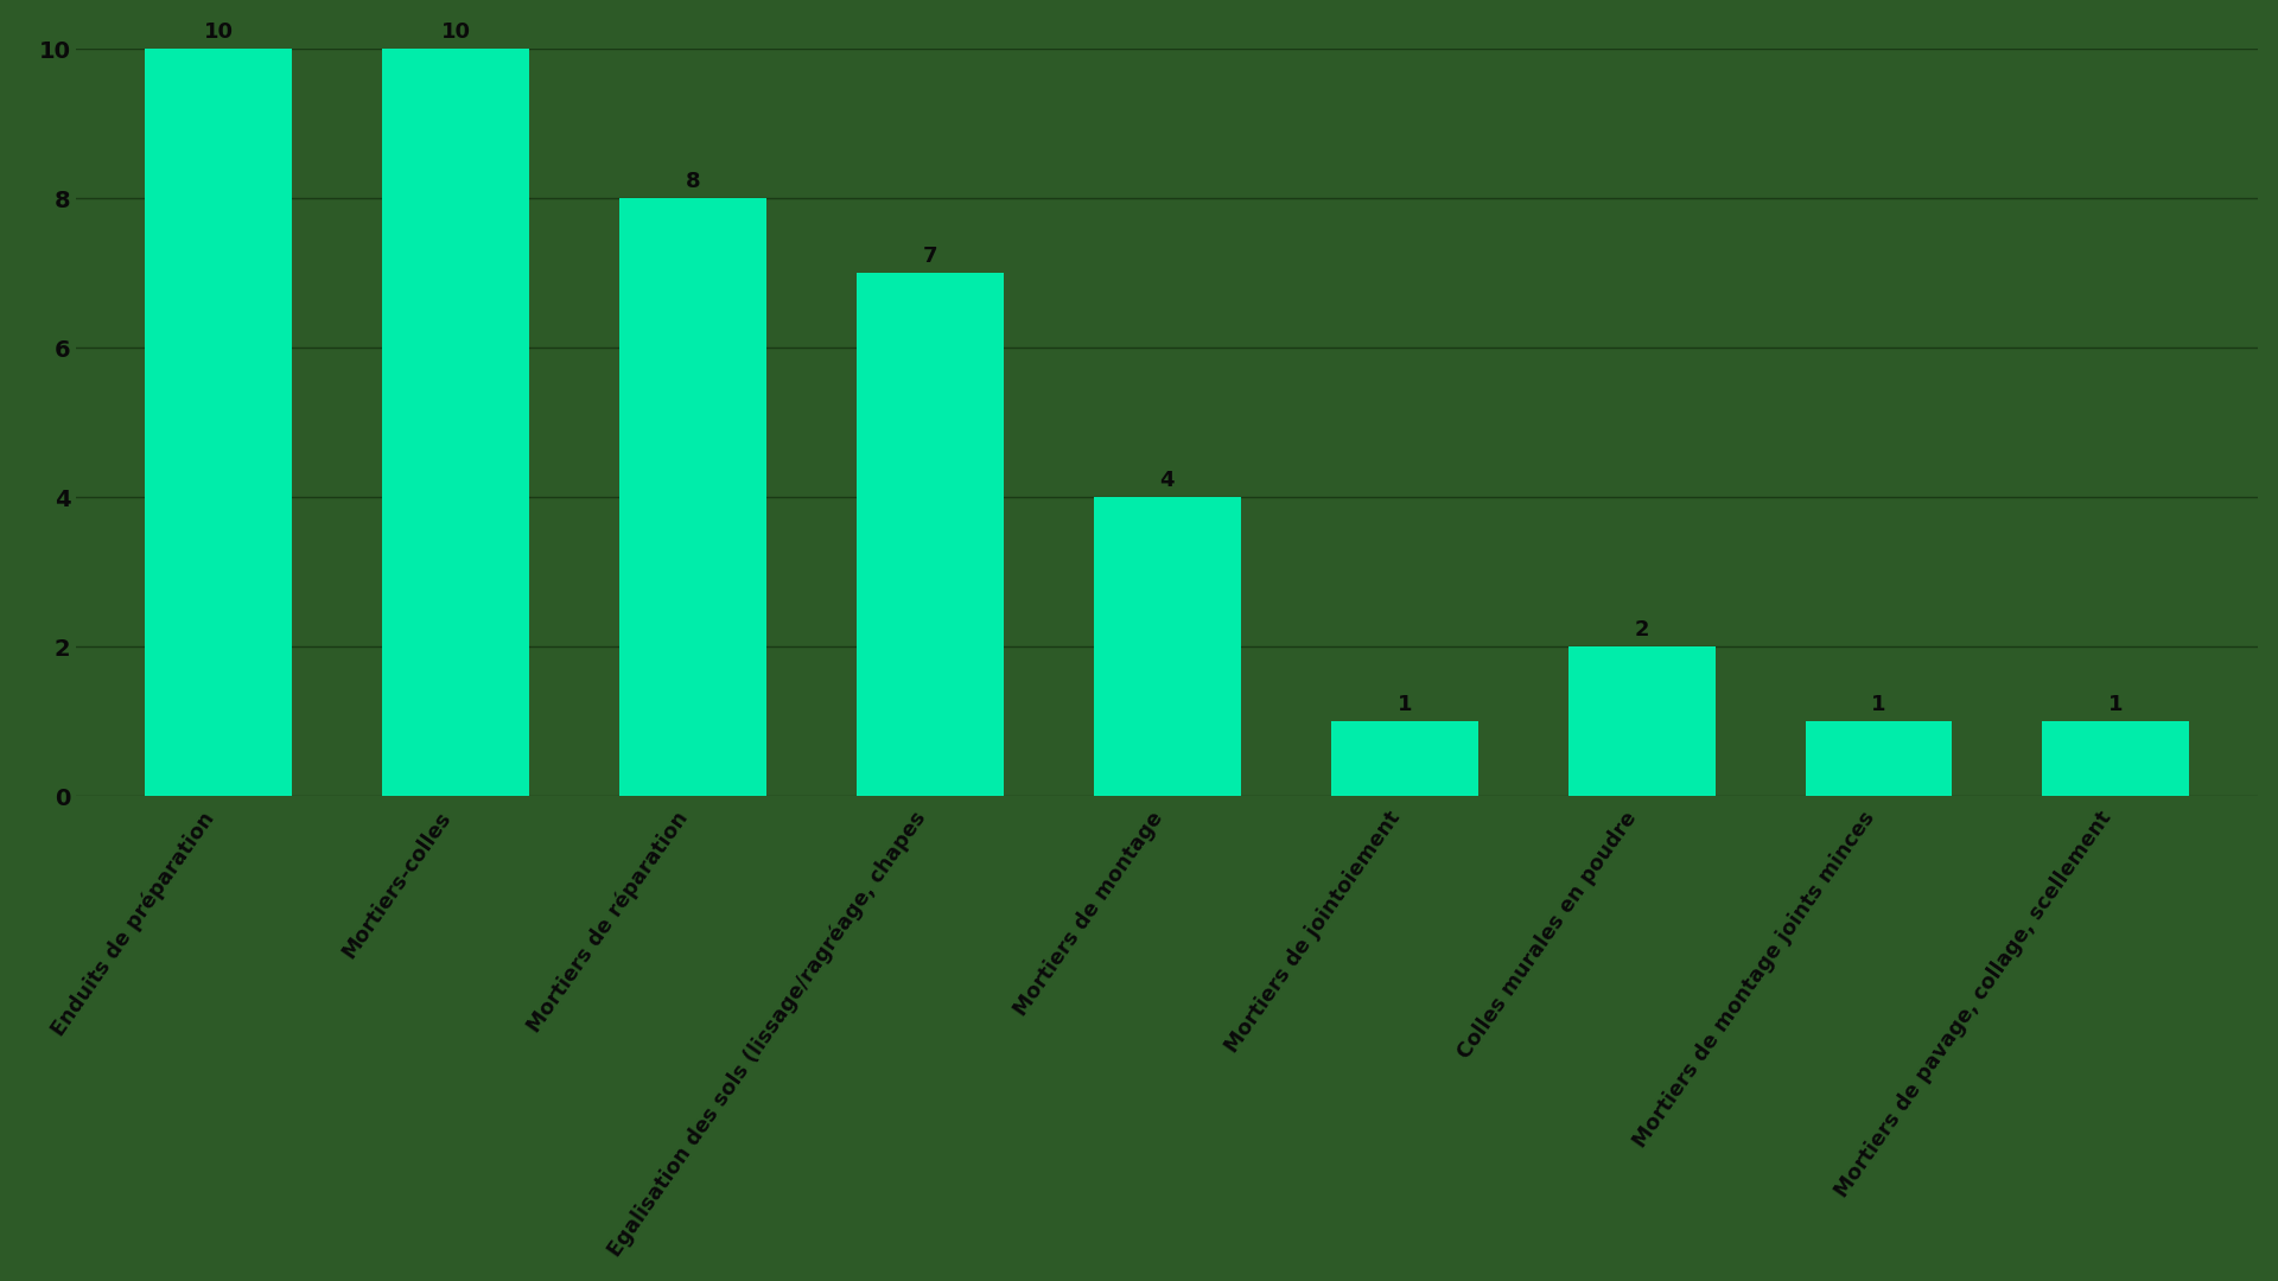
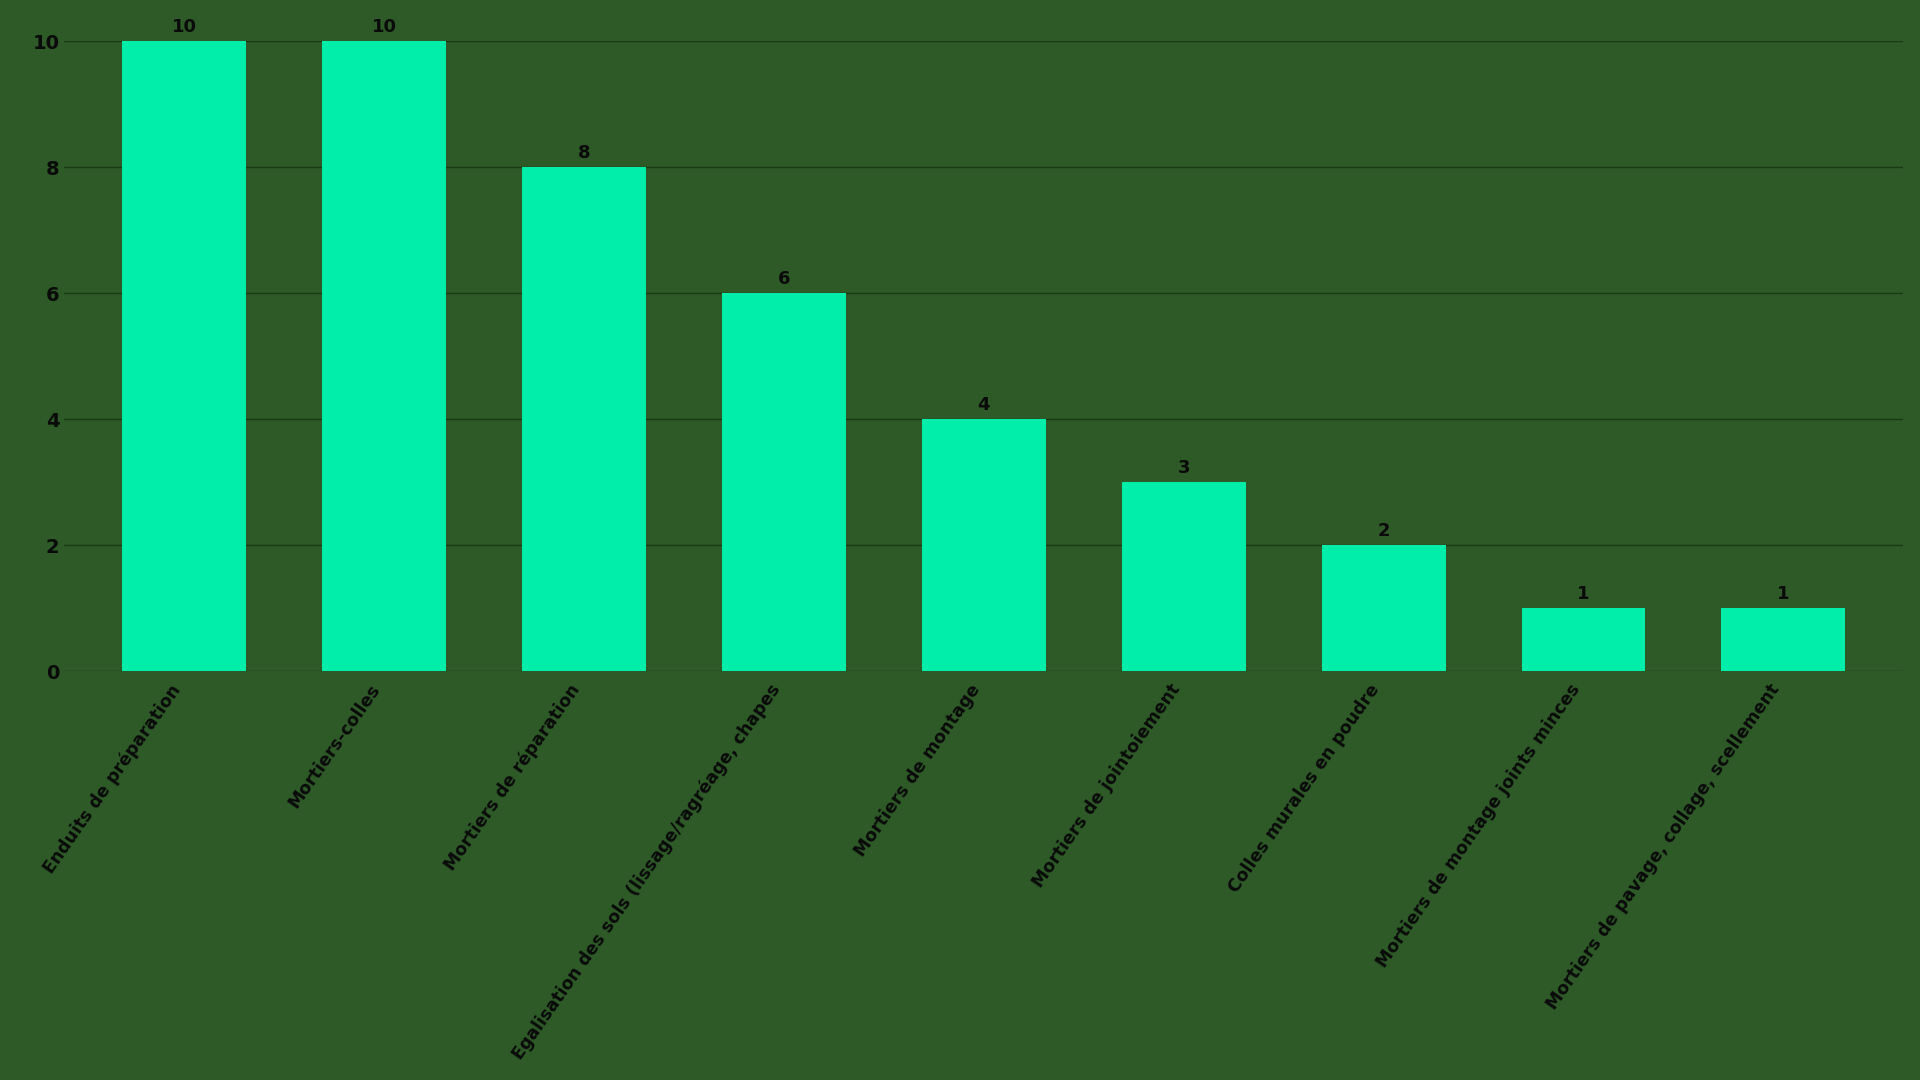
Egalisation des sols (lissage/ragréage, chapes: 7 -> 6
Mortiers de jointoiement: 1 -> 3
